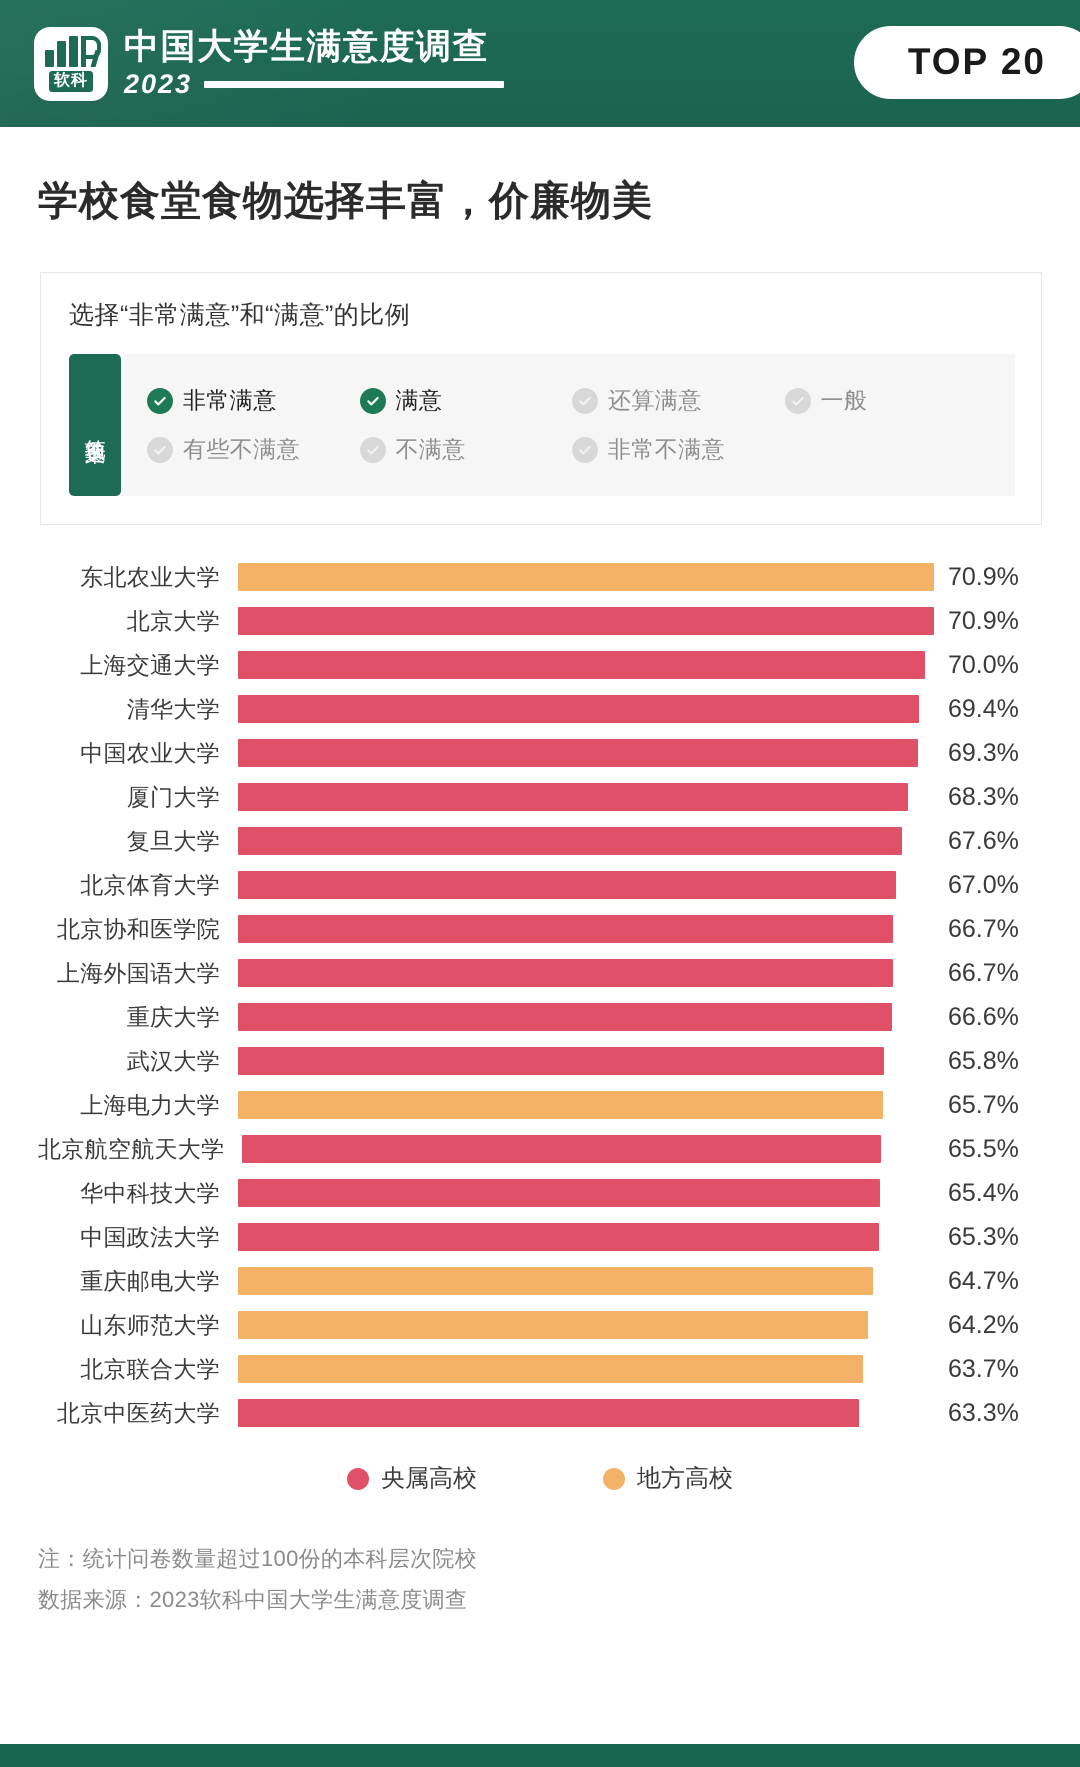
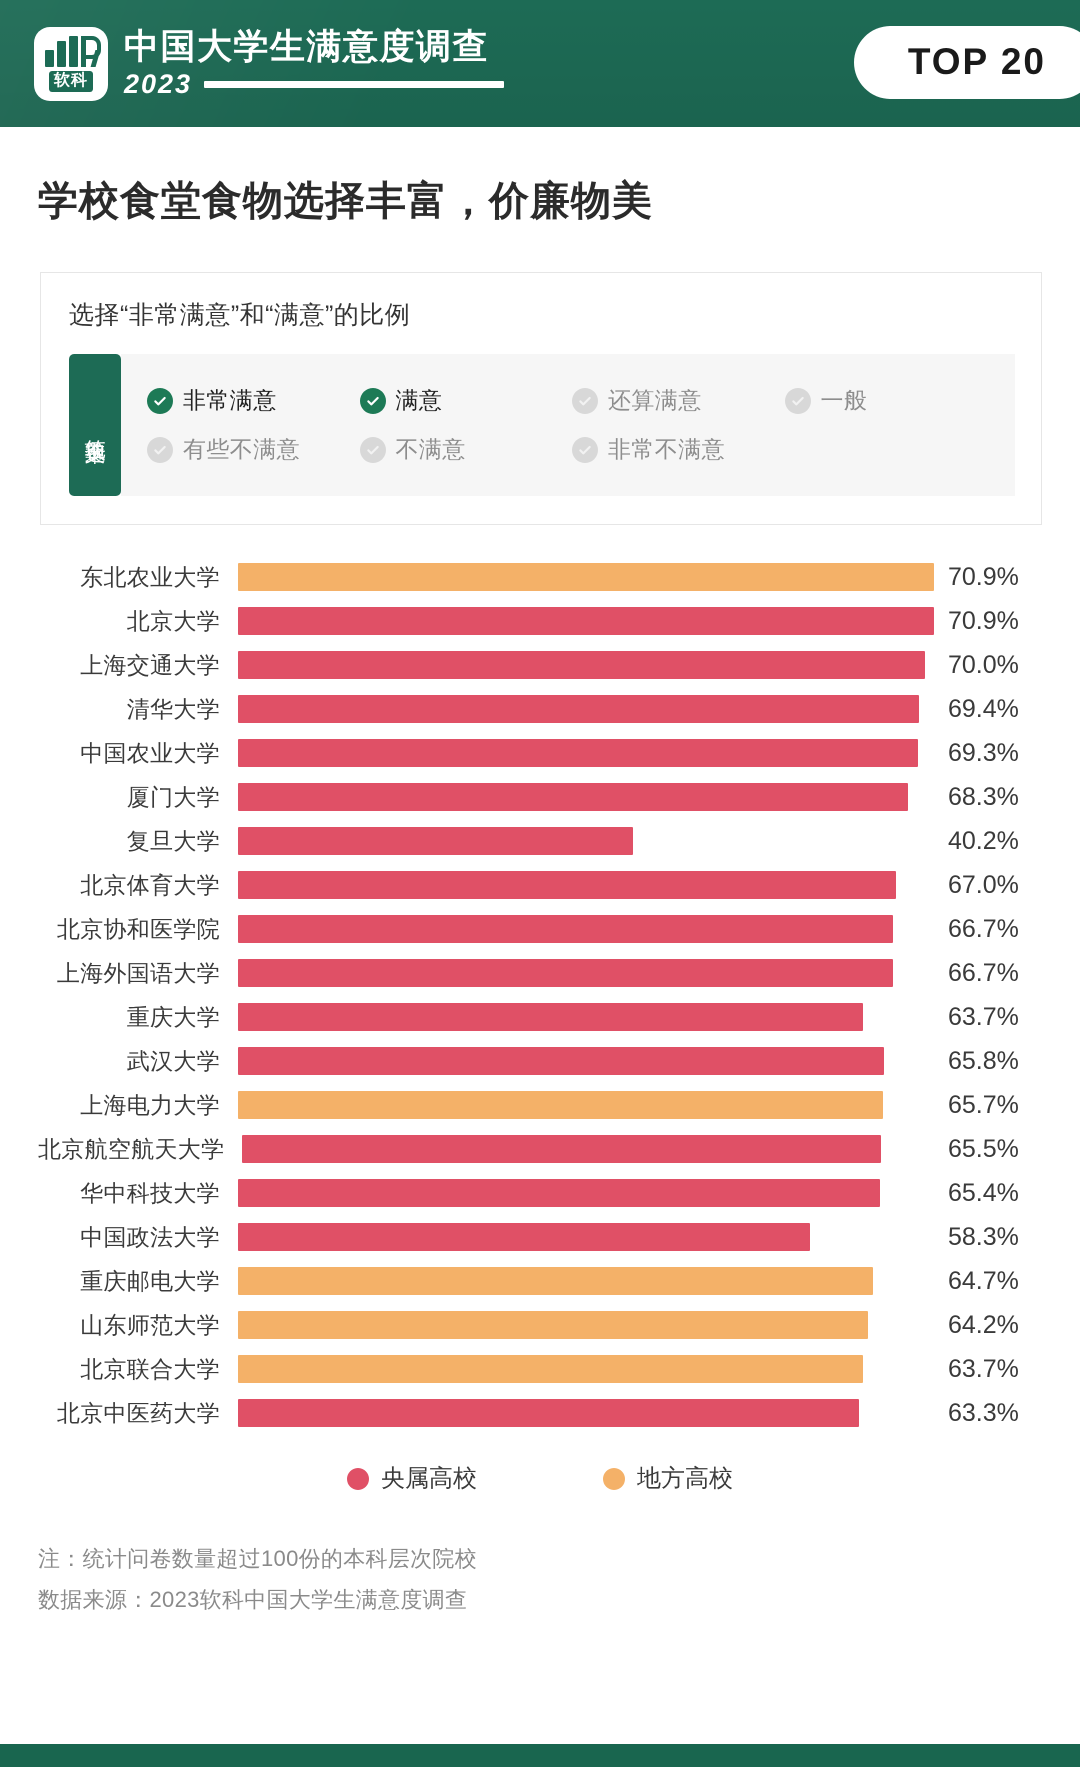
复旦大学: 67.6% -> 40.2%
重庆大学: 66.6% -> 63.7%
中国政法大学: 65.3% -> 58.3%
